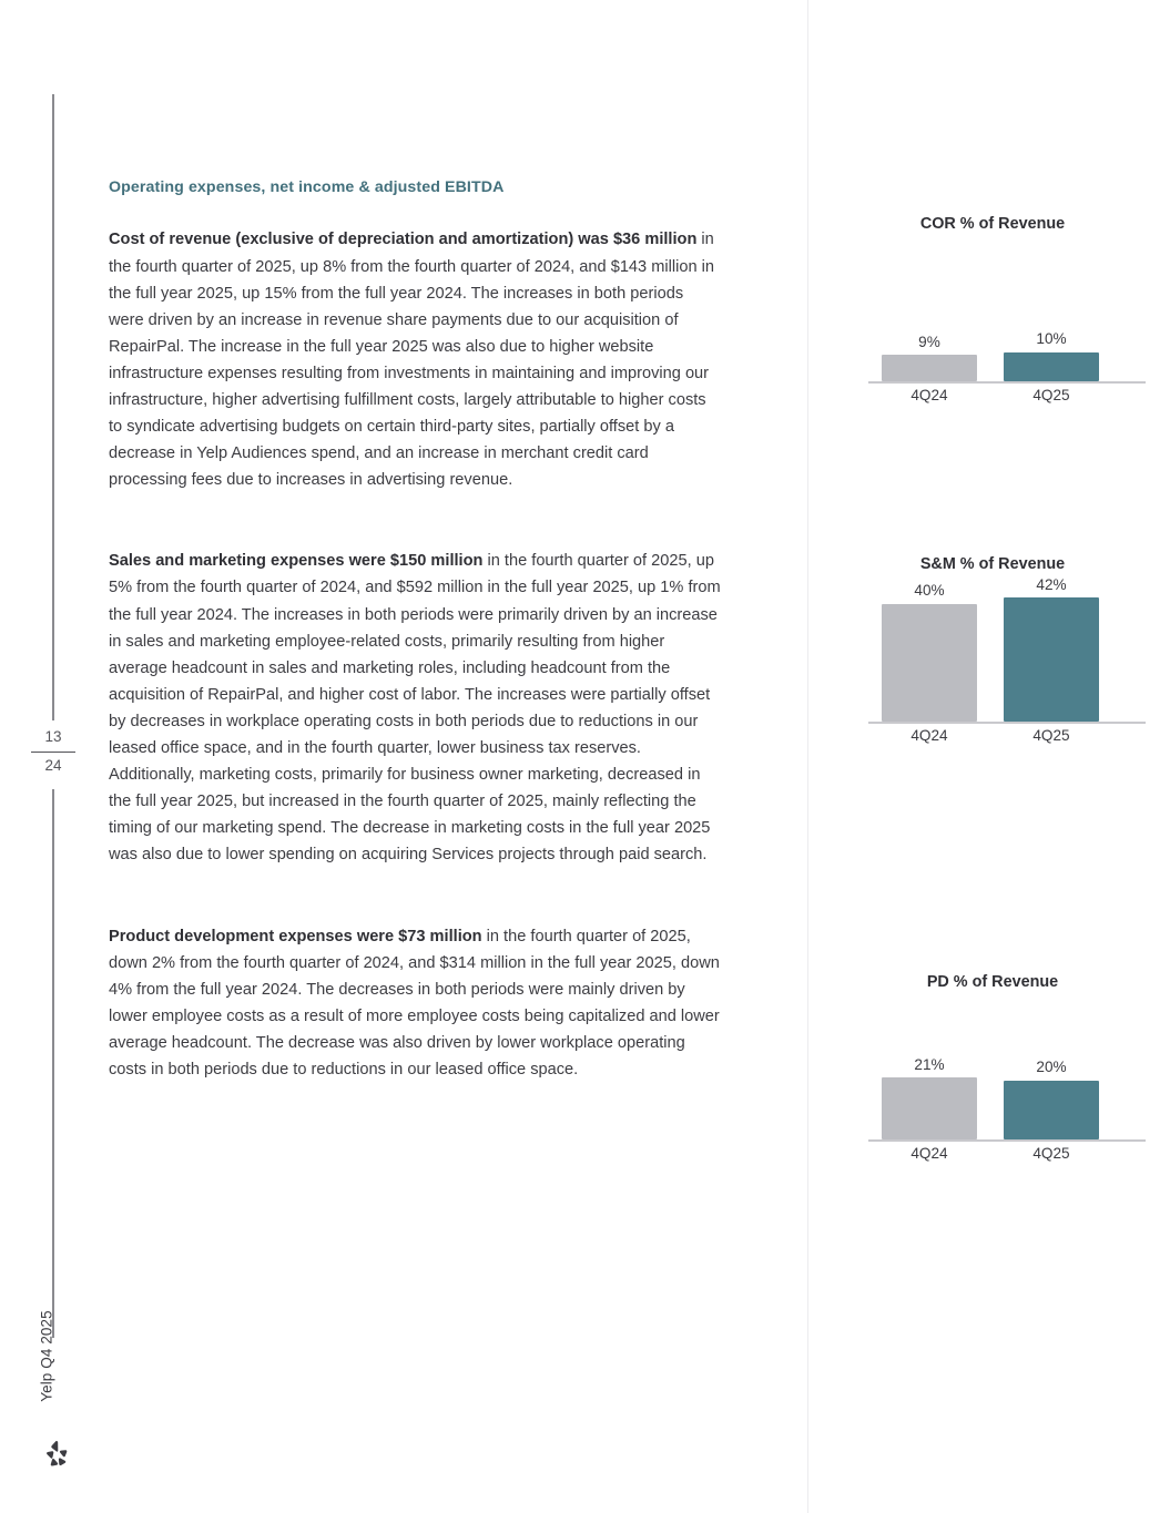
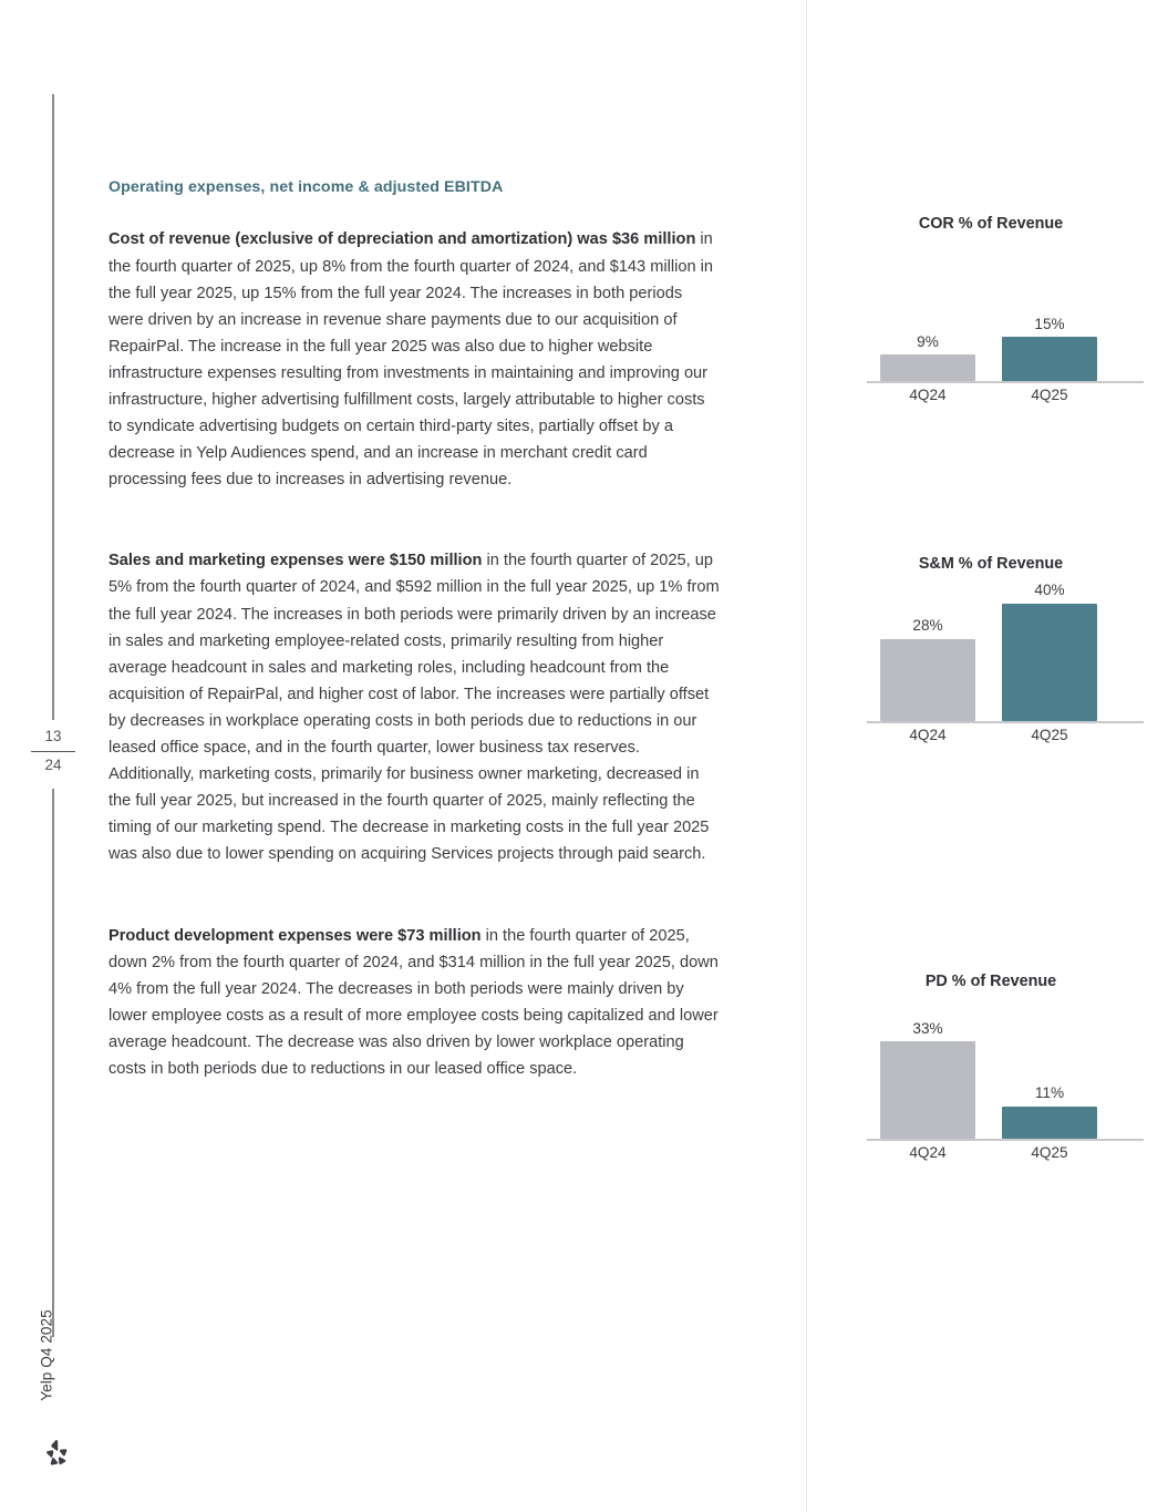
COR % of Revenue/4Q25: 10% -> 15%
S&M % of Revenue/4Q24: 40% -> 28%
S&M % of Revenue/4Q25: 42% -> 40%
PD % of Revenue/4Q24: 21% -> 33%
PD % of Revenue/4Q25: 20% -> 11%
